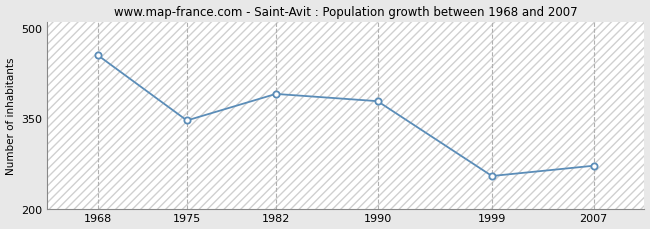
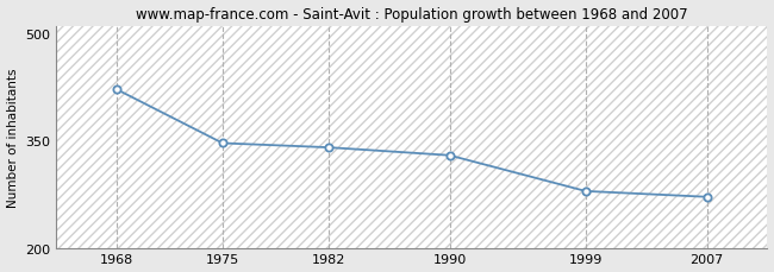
1968: 454 -> 421
1982: 390 -> 340
1990: 378 -> 329
1999: 254 -> 279
